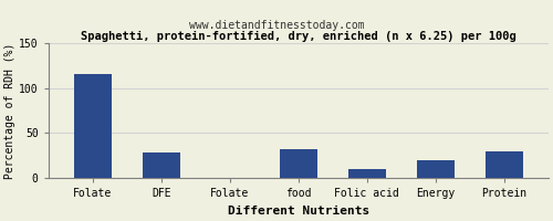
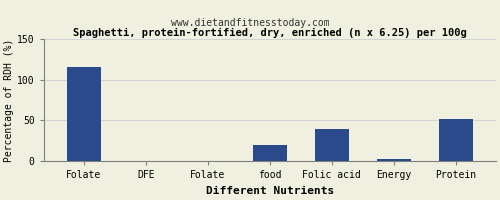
DFE: 28 -> 0
food: 32 -> 20
Folic acid: 10 -> 39
Energy: 20 -> 3
Protein: 30 -> 52
